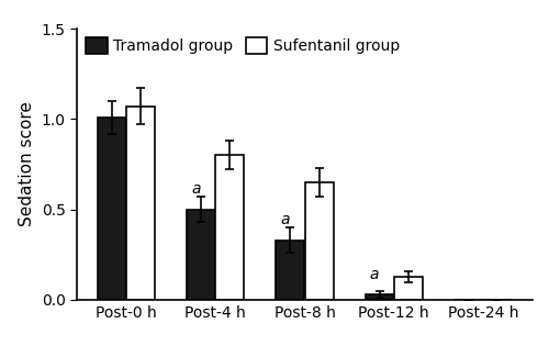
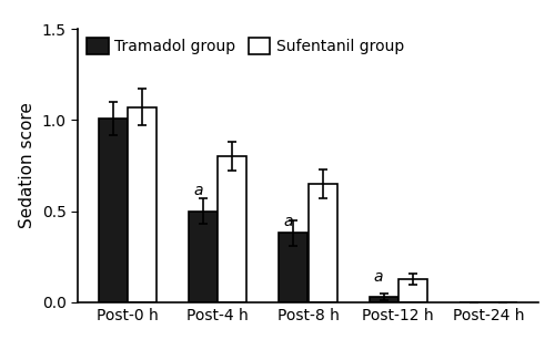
Tramadol group/Post-8 h: 0.33 -> 0.38
